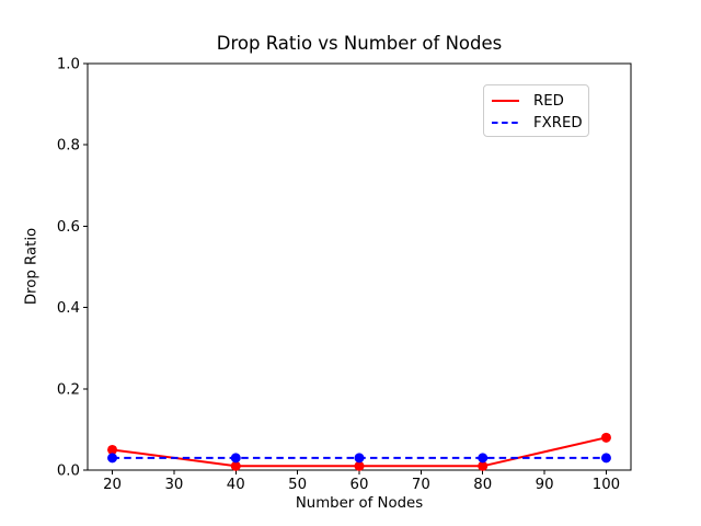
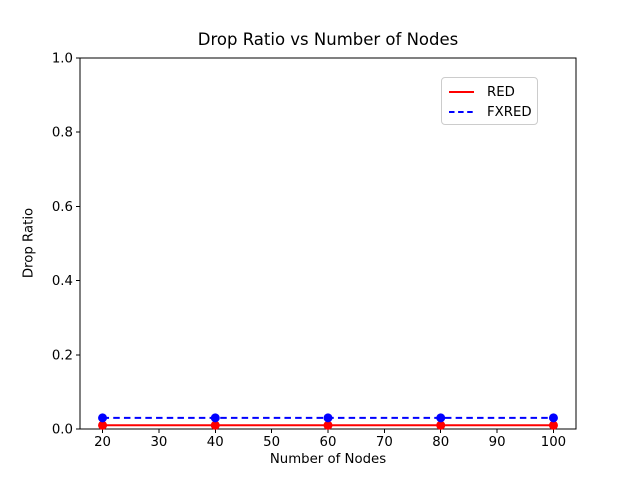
RED/20: 0.05 -> 0.01
RED/100: 0.08 -> 0.01
